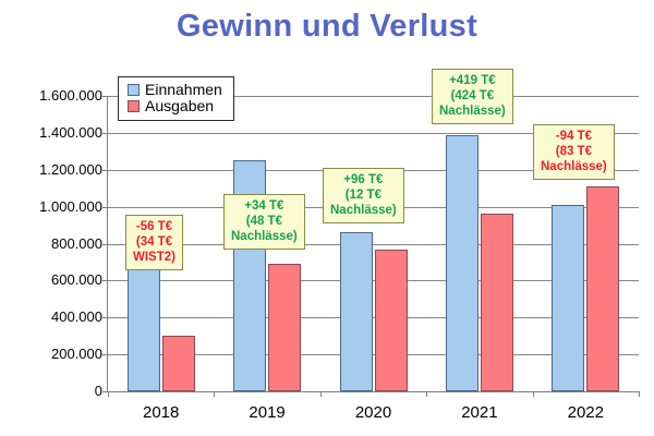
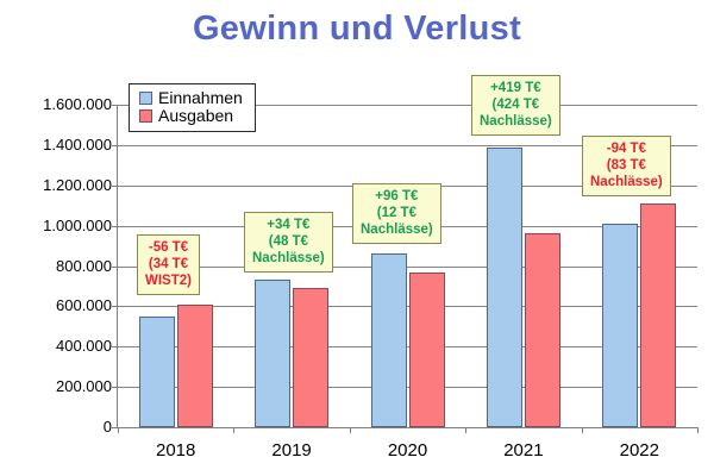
Einnahmen/2018: 900000 -> 550000
Ausgaben/2018: 300000 -> 610000
Einnahmen/2019: 1250000 -> 730000
